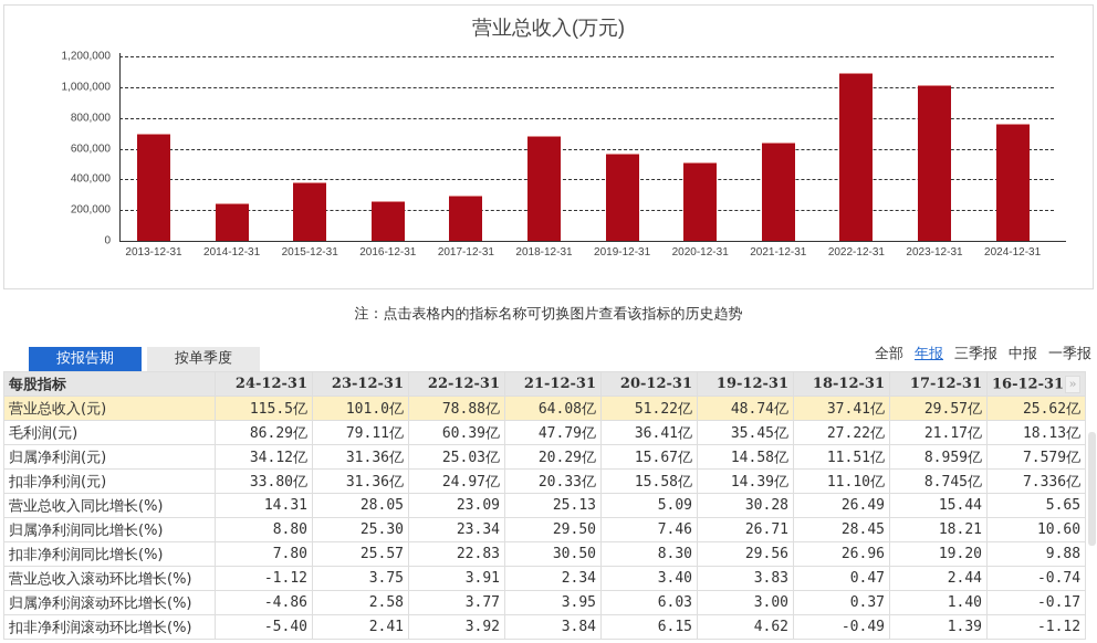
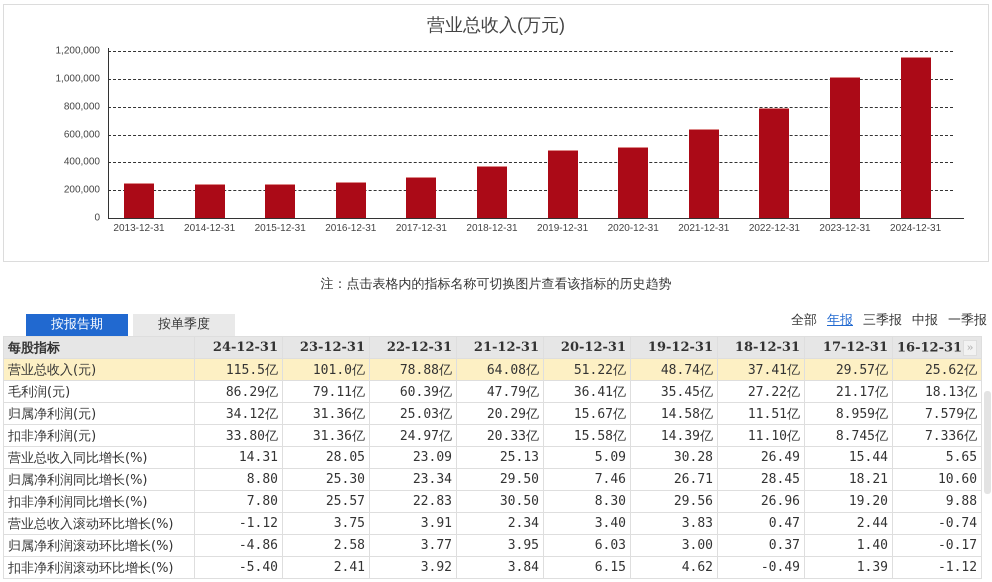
2013-12-31: 700000 -> 250000
2015-12-31: 380000 -> 240000
2018-12-31: 680000 -> 370000
2019-12-31: 570000 -> 490000
2022-12-31: 1090000 -> 790000
2024-12-31: 760000 -> 1160000
